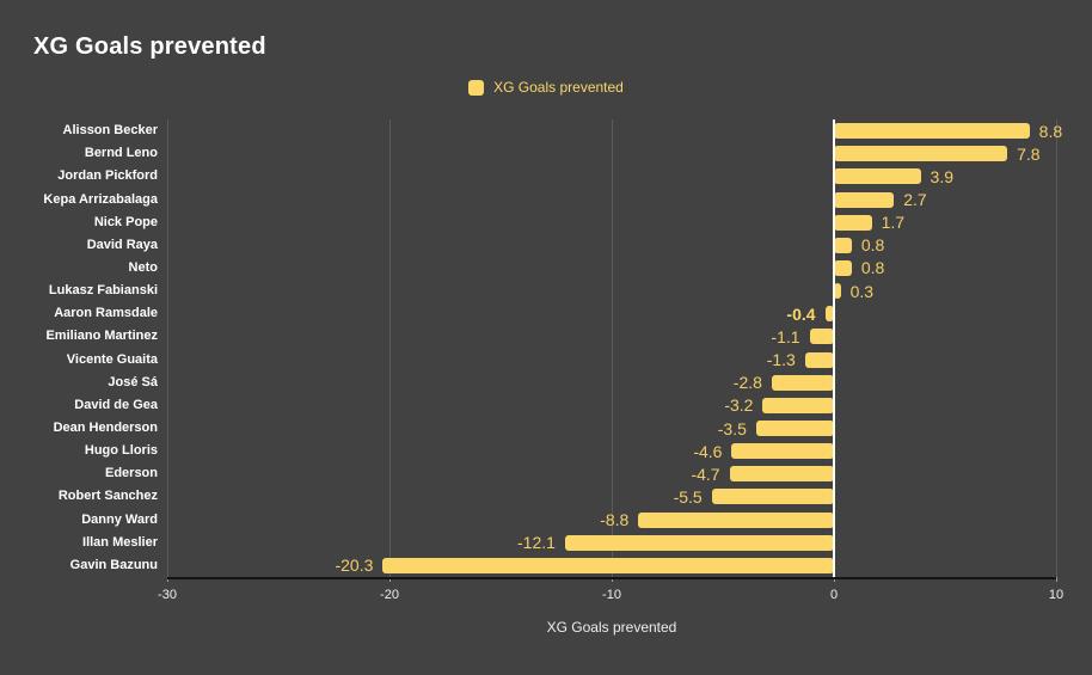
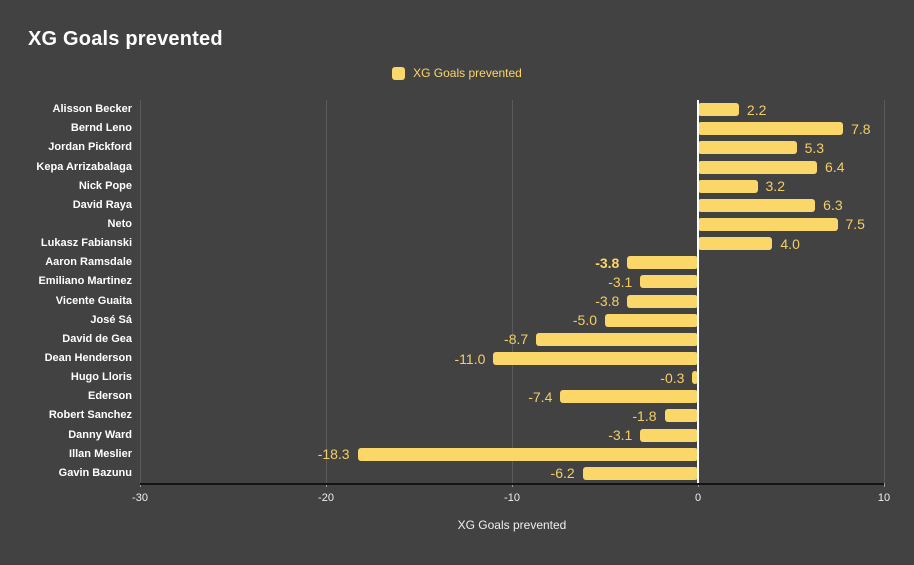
Alisson Becker: 8.8 -> 2.2
Jordan Pickford: 3.9 -> 5.3
Kepa Arrizabalaga: 2.7 -> 6.4
Nick Pope: 1.7 -> 3.2
David Raya: 0.8 -> 6.3
Neto: 0.8 -> 7.5
Lukasz Fabianski: 0.3 -> 4.0
Aaron Ramsdale: -0.4 -> -3.8
Emiliano Martinez: -1.1 -> -3.1
Vicente Guaita: -1.3 -> -3.8
José Sá: -2.8 -> -5.0
David de Gea: -3.2 -> -8.7
Dean Henderson: -3.5 -> -11.0
Hugo Lloris: -4.6 -> -0.3
Ederson: -4.7 -> -7.4
Robert Sanchez: -5.5 -> -1.8
Danny Ward: -8.8 -> -3.1
Illan Meslier: -12.1 -> -18.3
Gavin Bazunu: -20.3 -> -6.2
